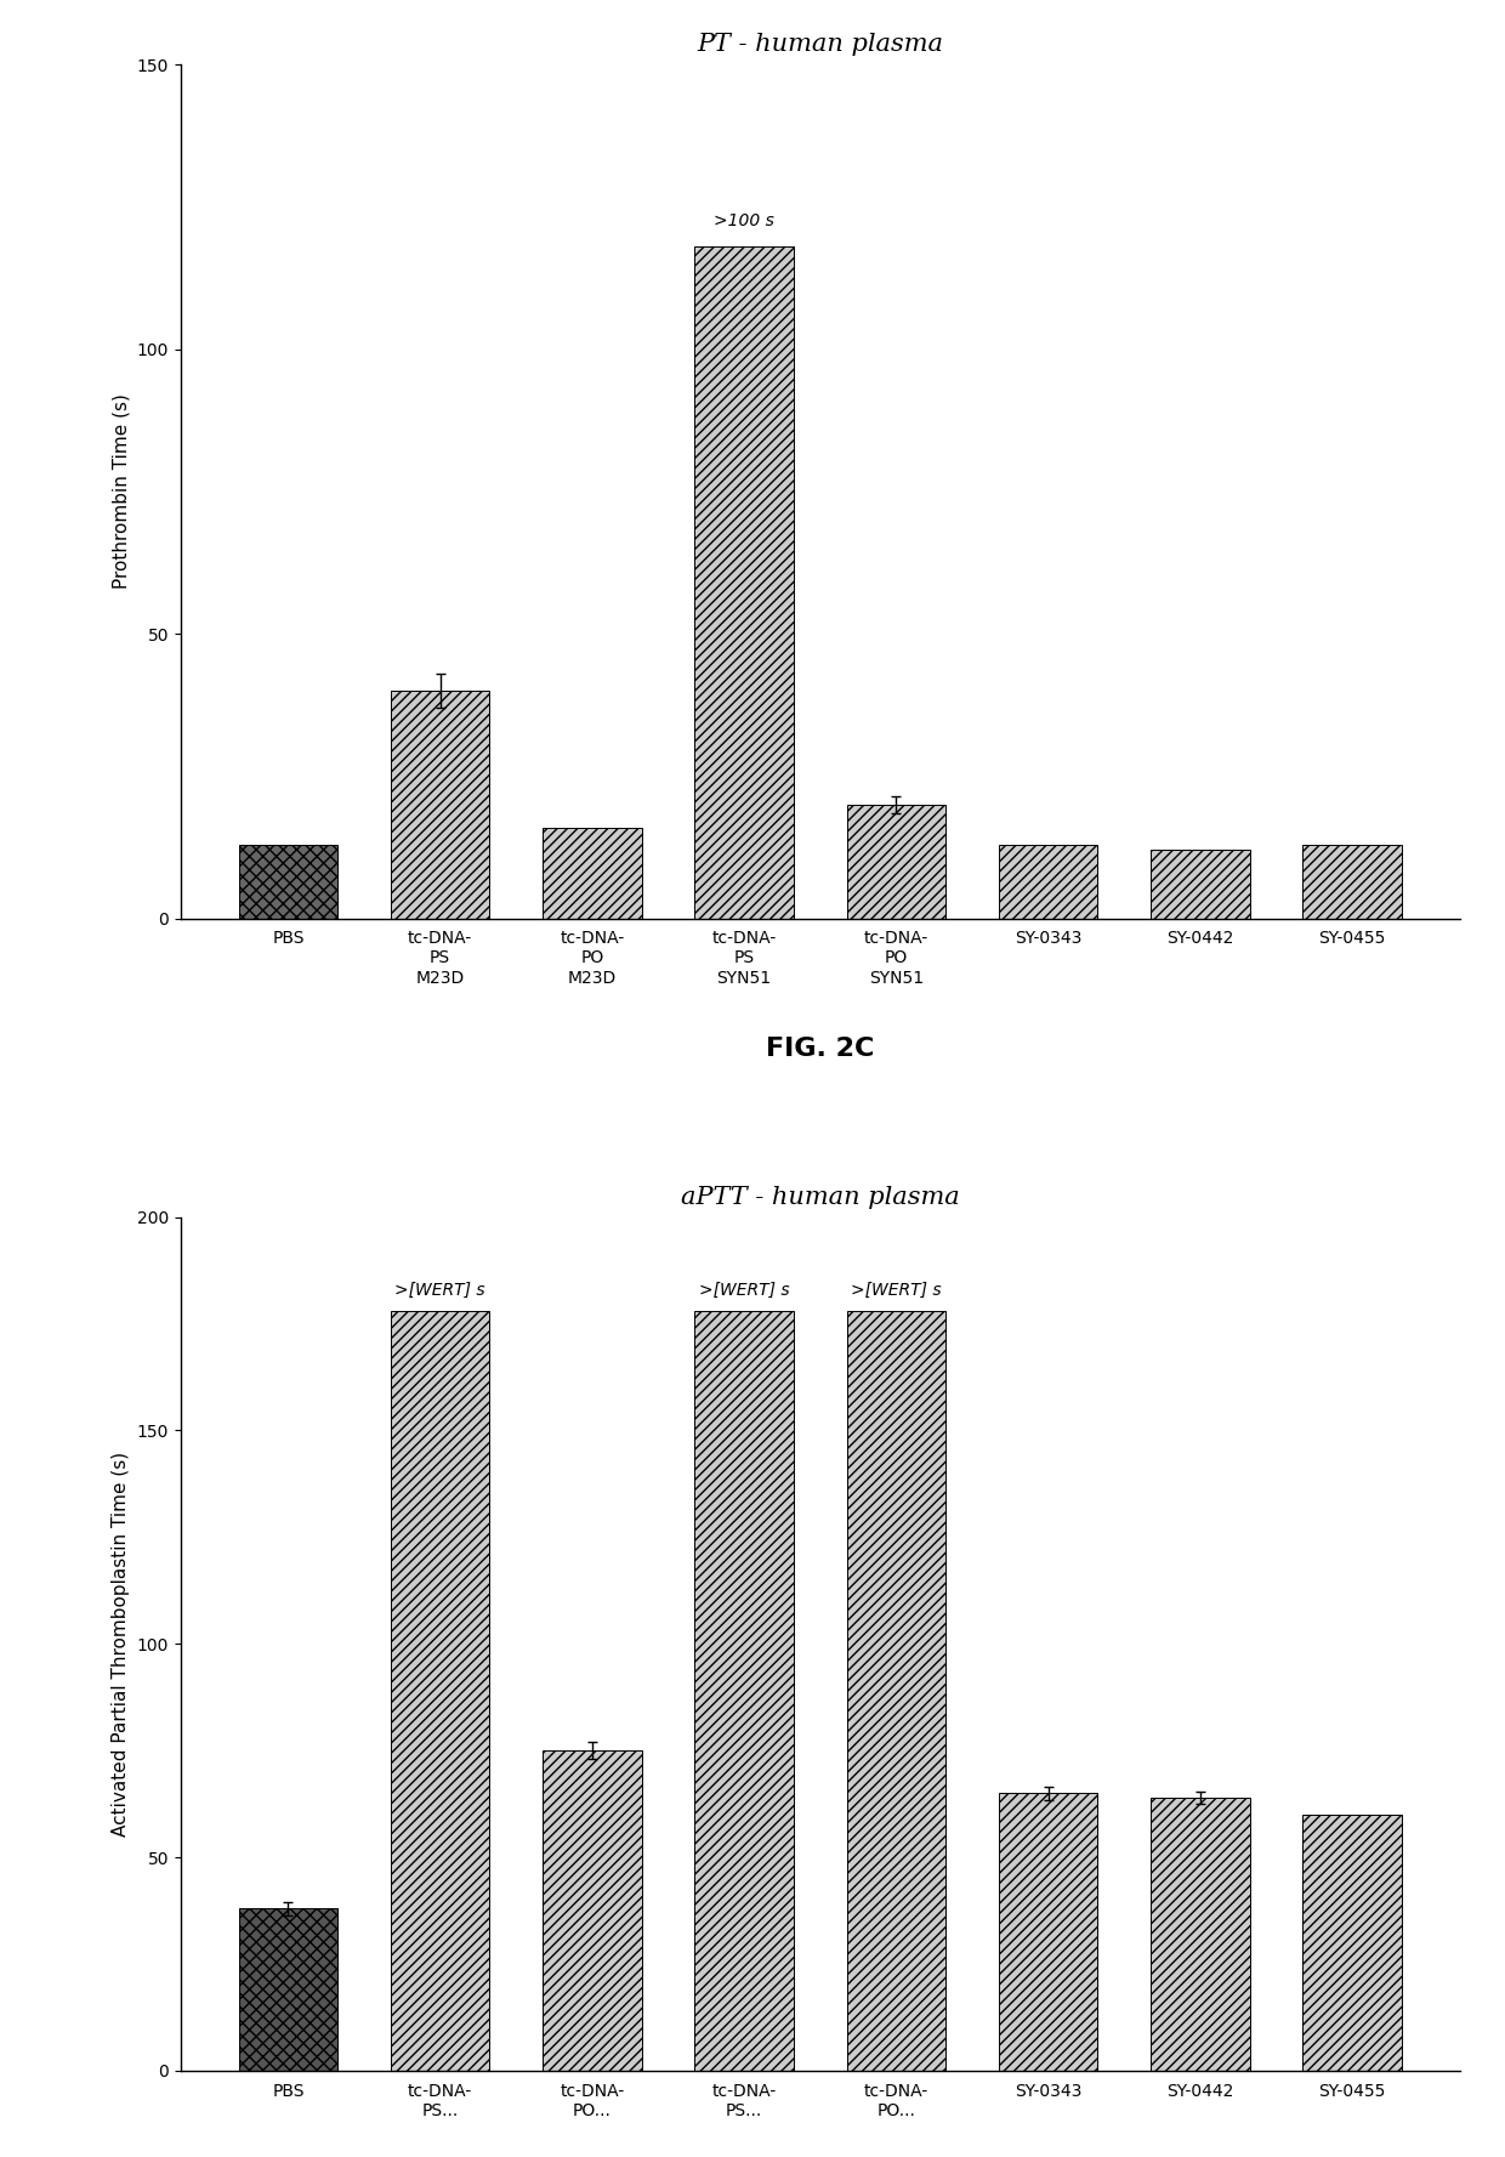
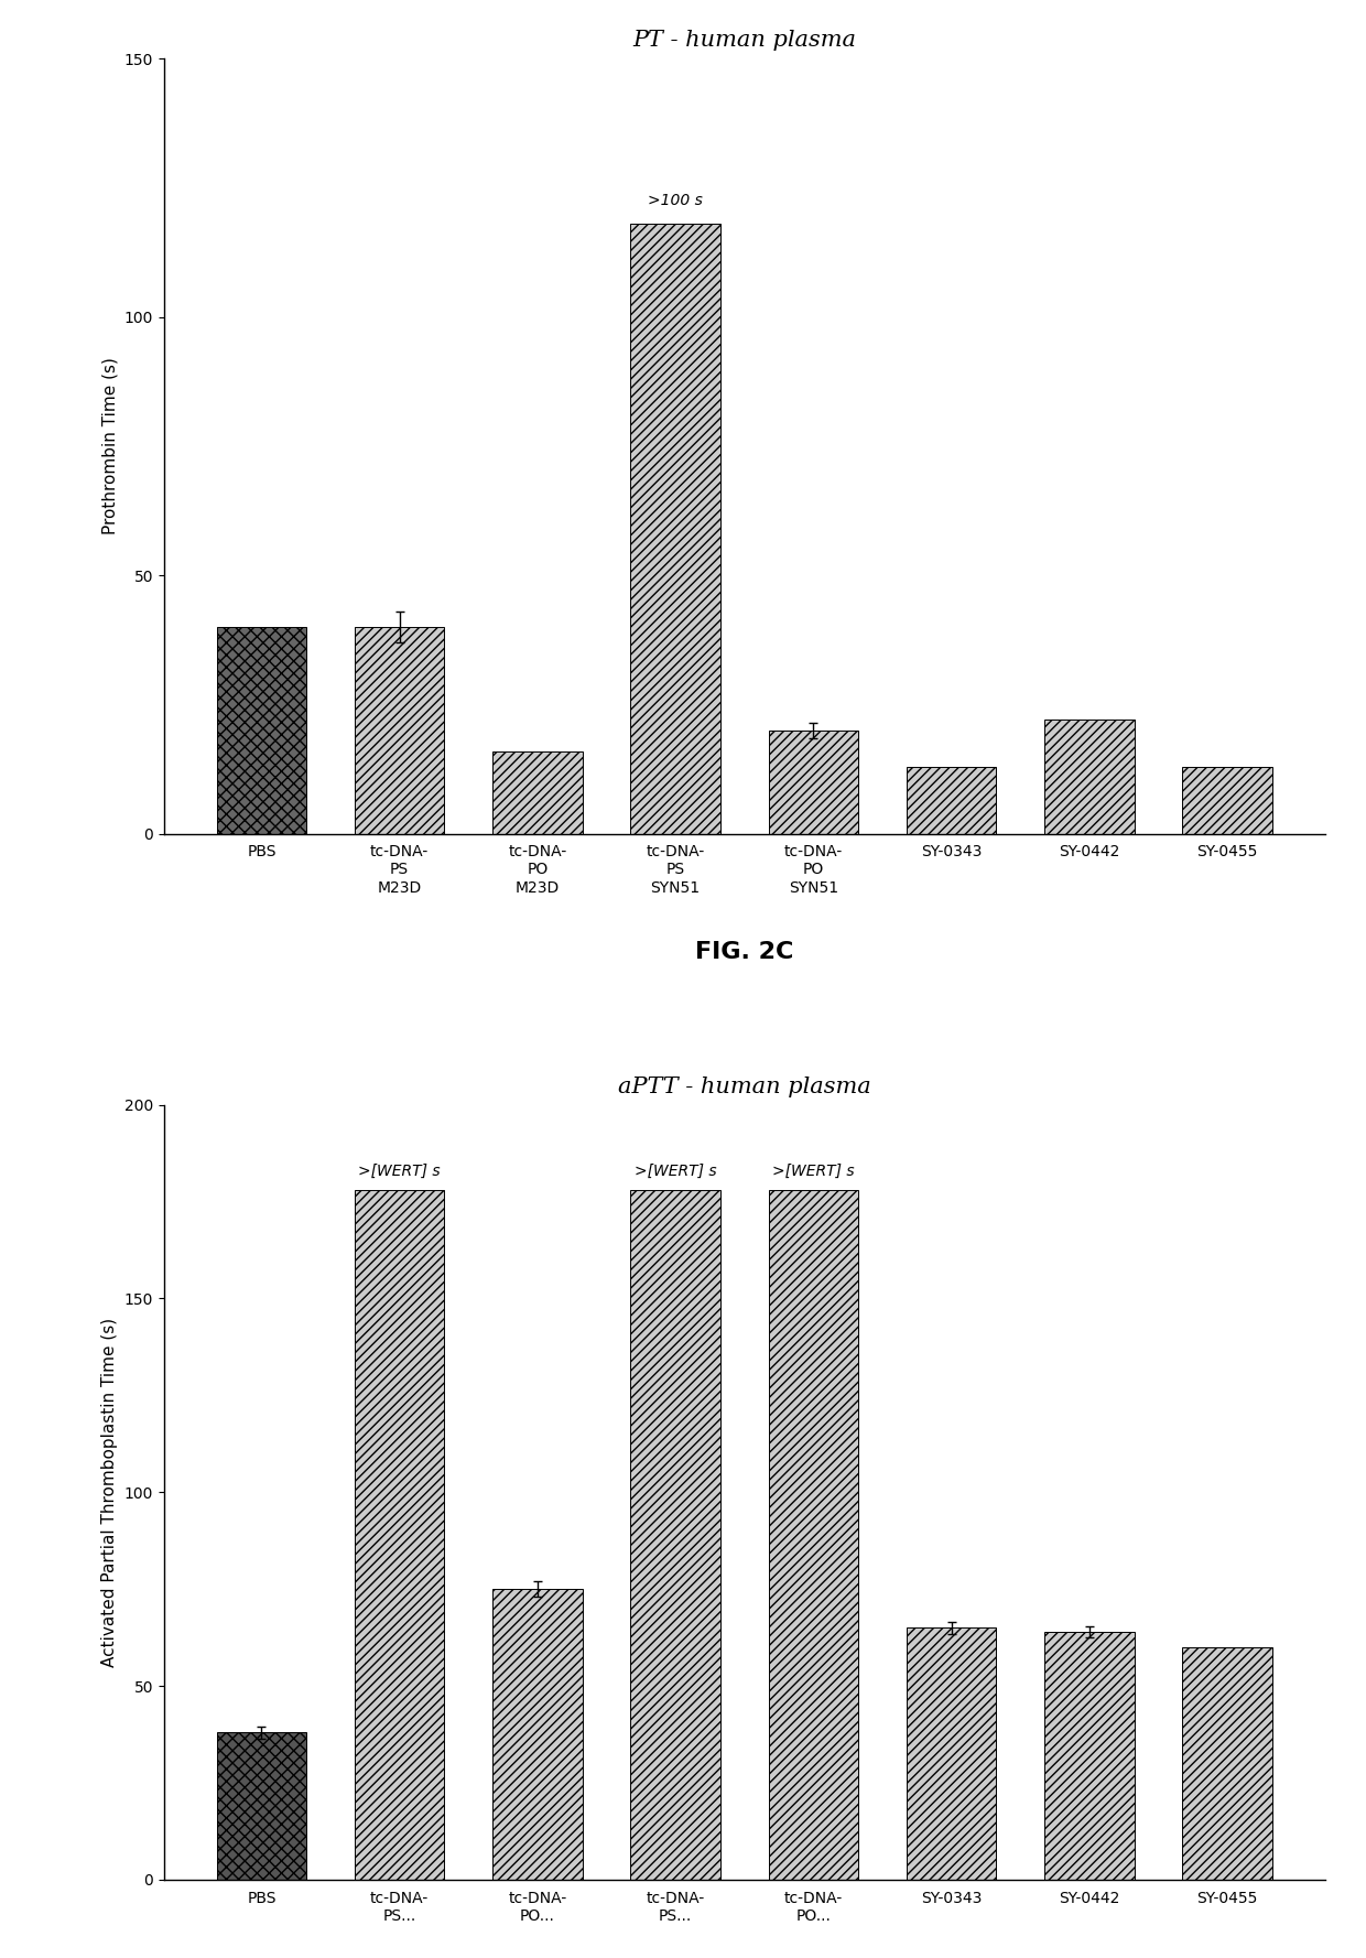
PT - human plasma/PBS: 13 -> 40
PT - human plasma/SY-0442: 12 -> 22
